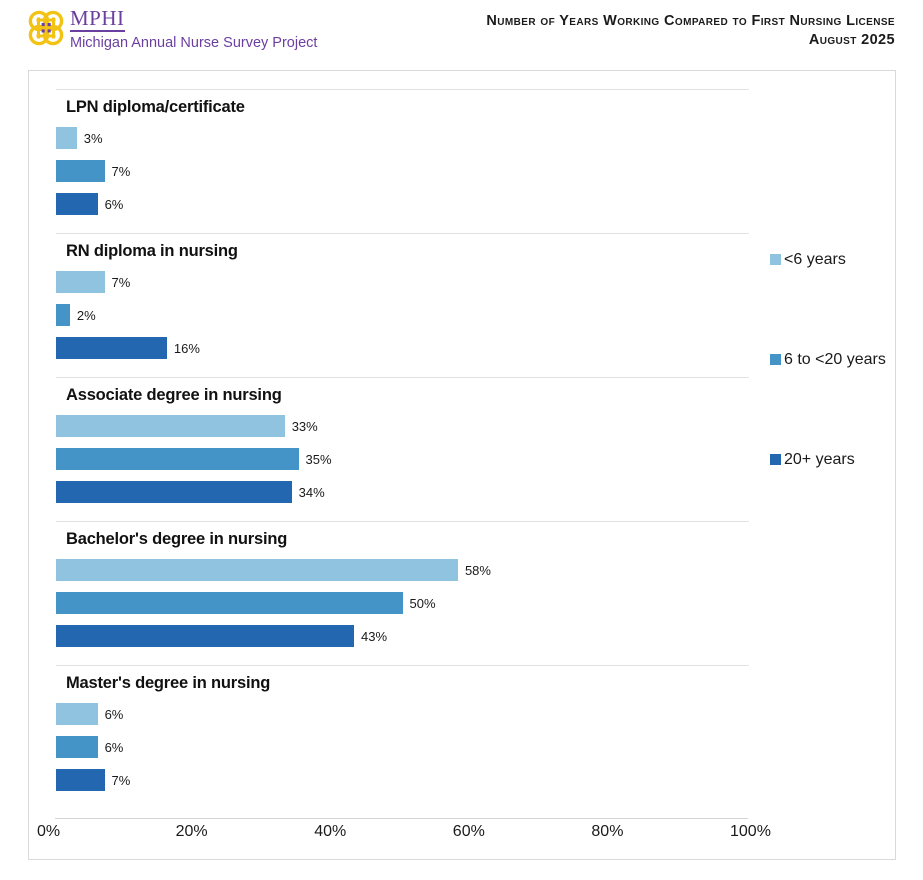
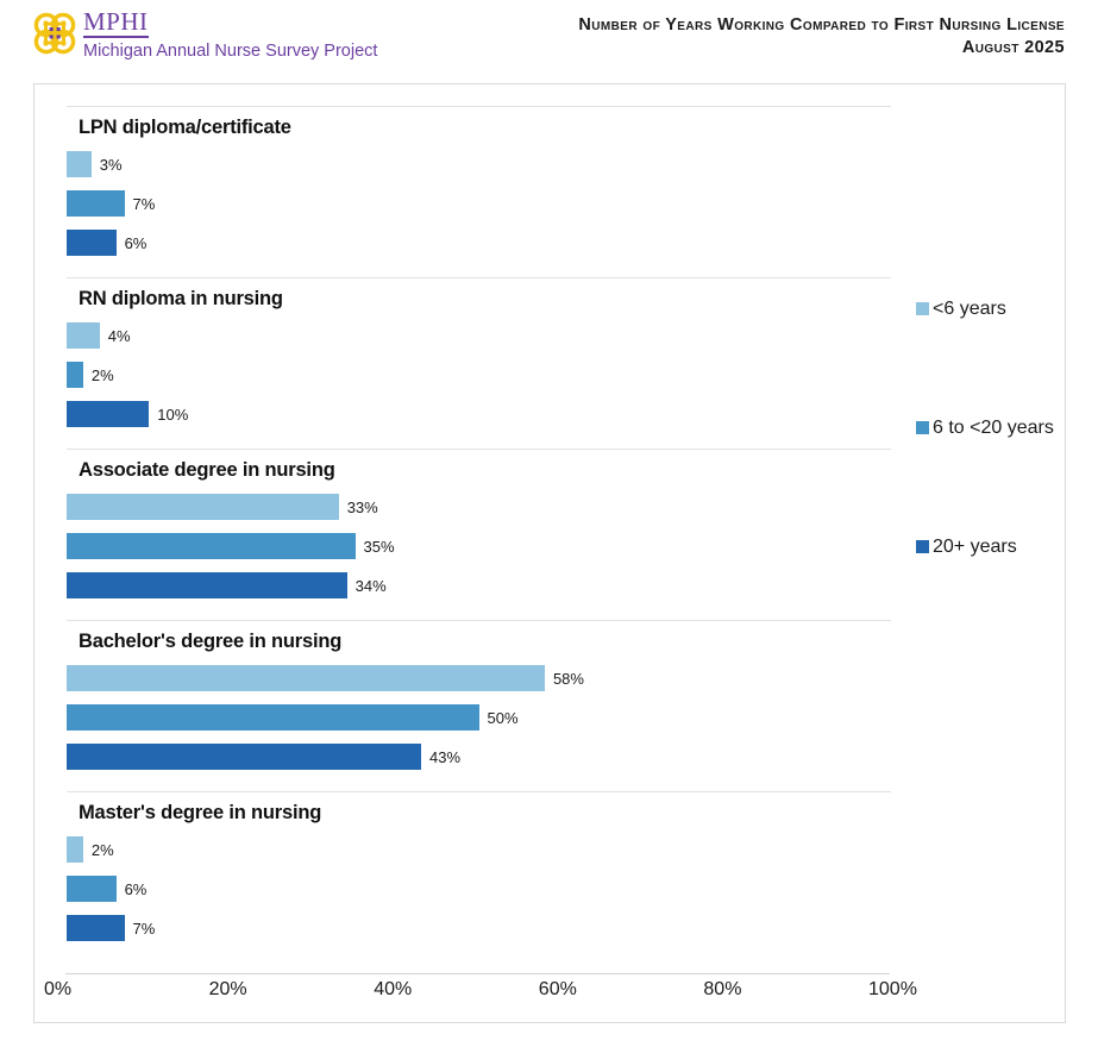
<6 years/RN diploma in nursing: 7% -> 4%
20+ years/RN diploma in nursing: 16% -> 10%
<6 years/Master's degree in nursing: 6% -> 2%
